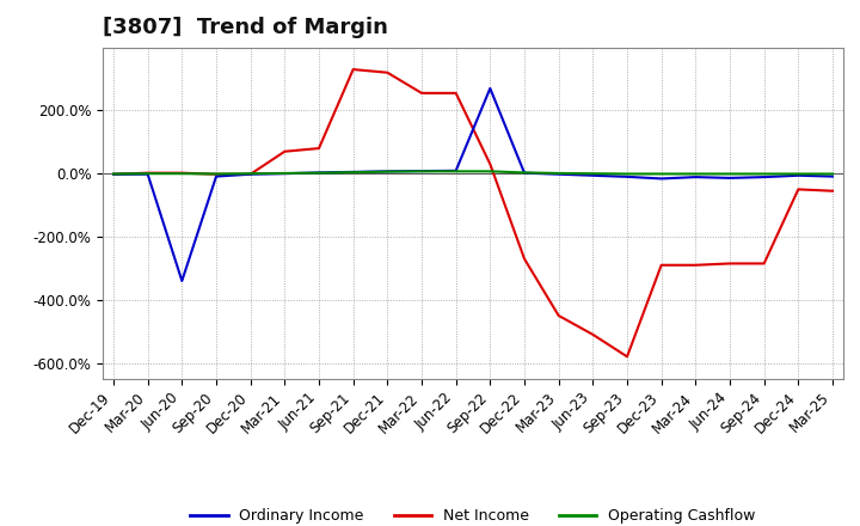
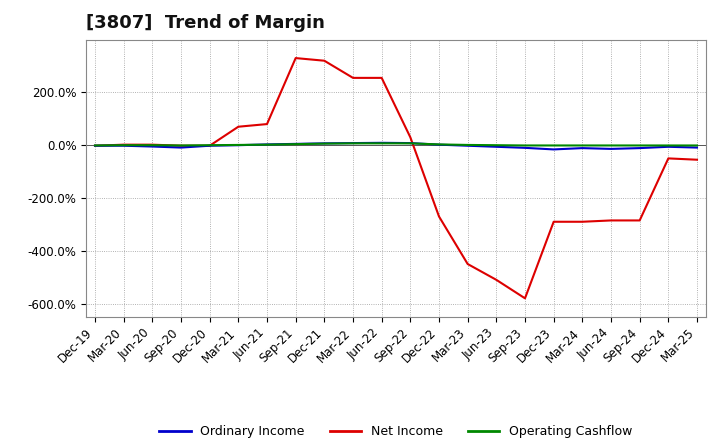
Ordinary Income/Jun-20: -340% -> -5%
Ordinary Income/Sep-22: 270% -> 8%
